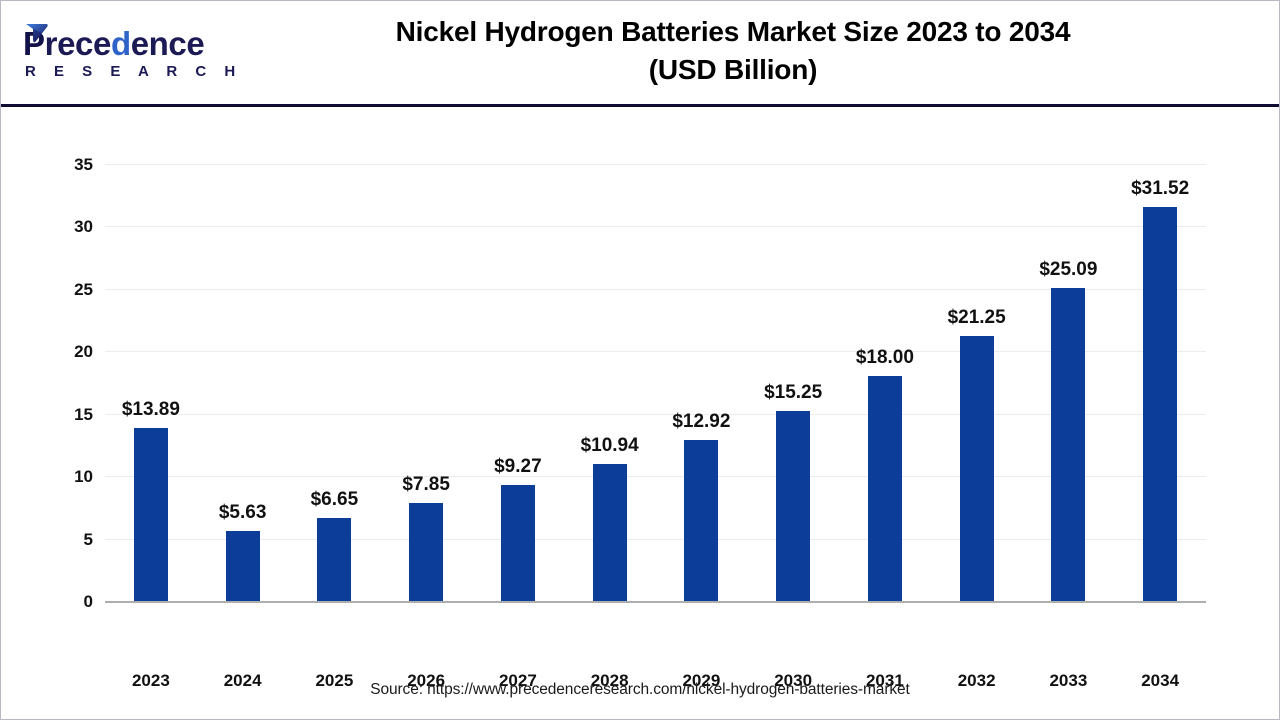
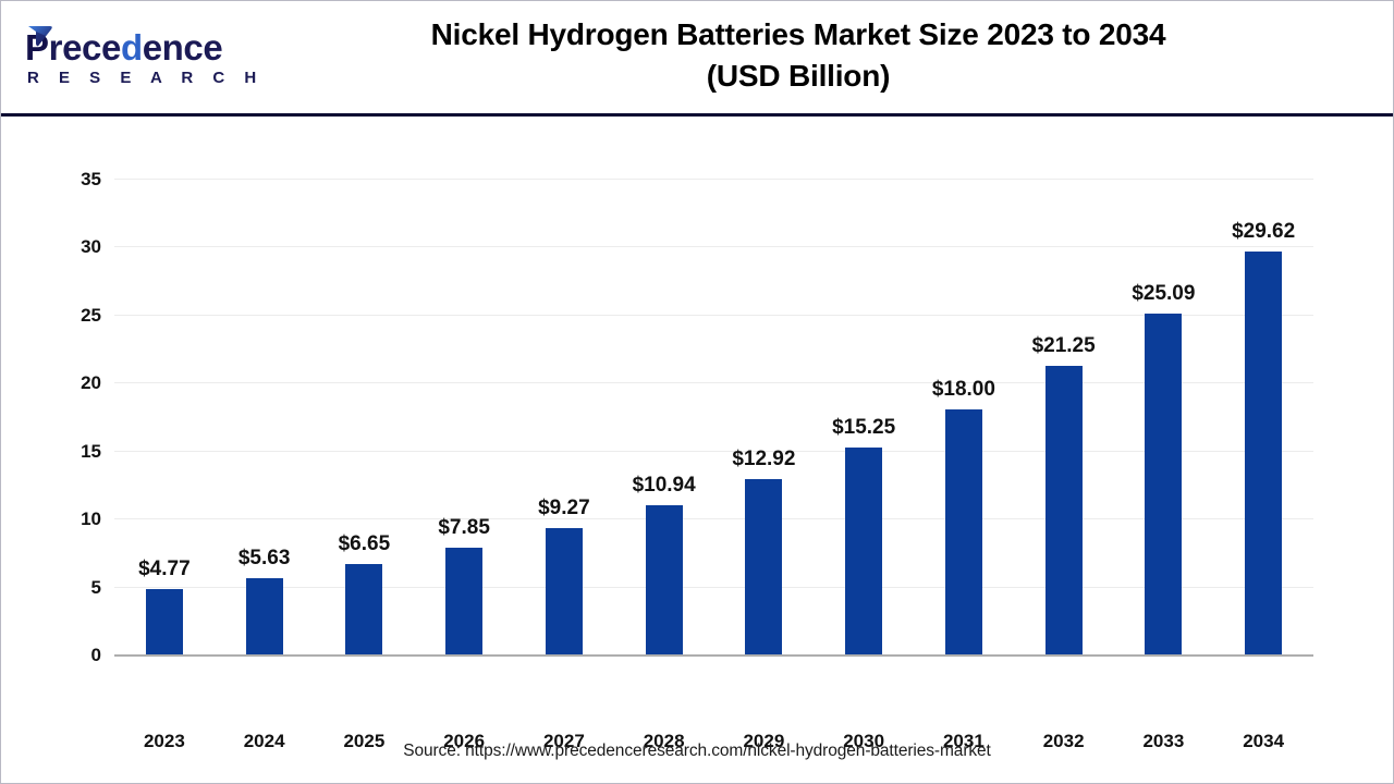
2023: $13.89 -> $4.77
2034: $31.52 -> $29.62
